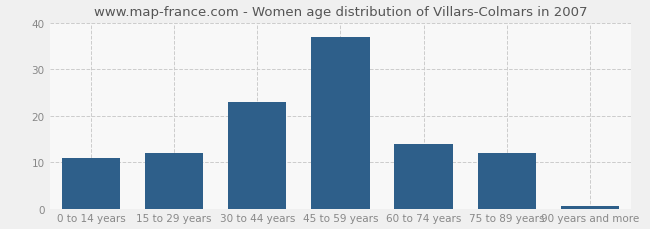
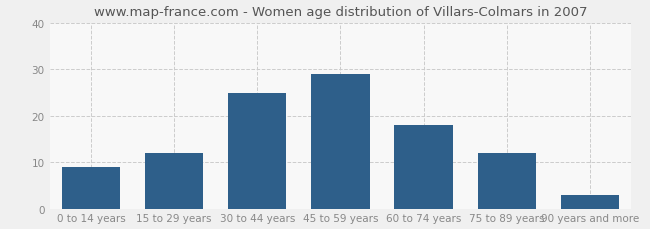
0 to 14 years: 11.0 -> 9.0
30 to 44 years: 23.0 -> 25.0
45 to 59 years: 37.0 -> 29.0
60 to 74 years: 14.0 -> 18.0
90 years and more: 0.5 -> 3.0
